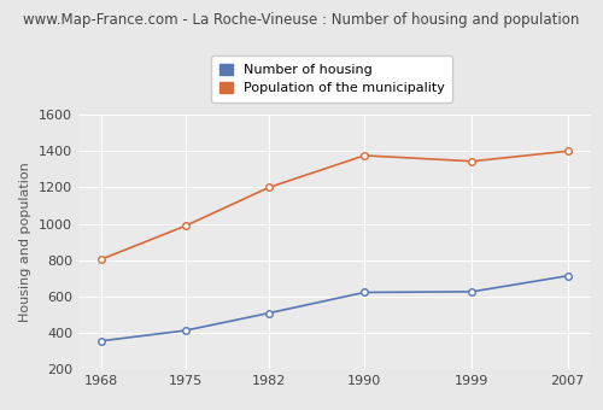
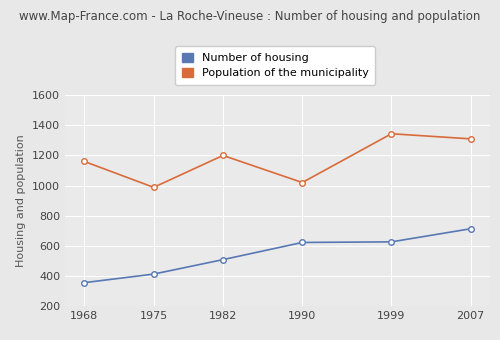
Population of the municipality/1968: 800 -> 1160
Population of the municipality/1990: 1380 -> 1020
Population of the municipality/2007: 1400 -> 1310
